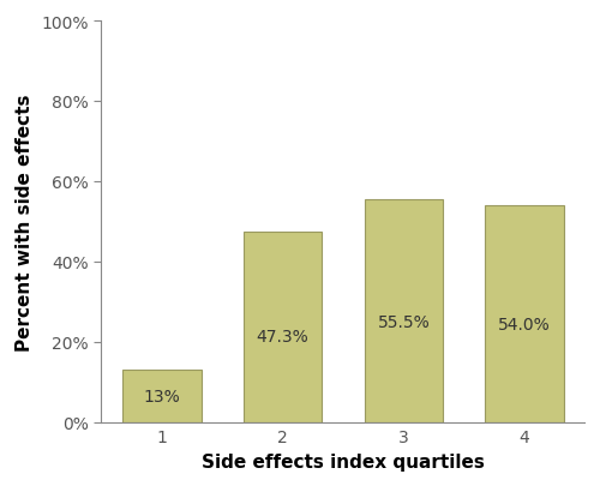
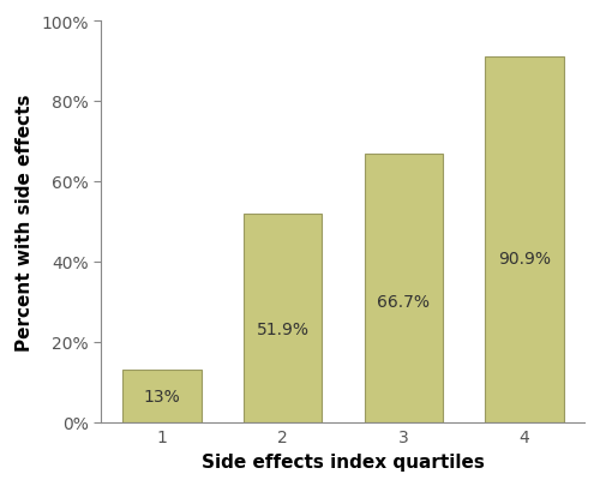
2: 47.3% -> 51.9%
3: 55.5% -> 66.7%
4: 54.0% -> 90.9%
